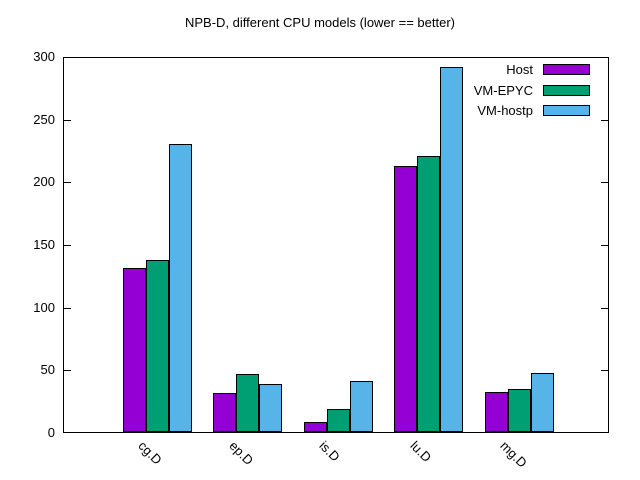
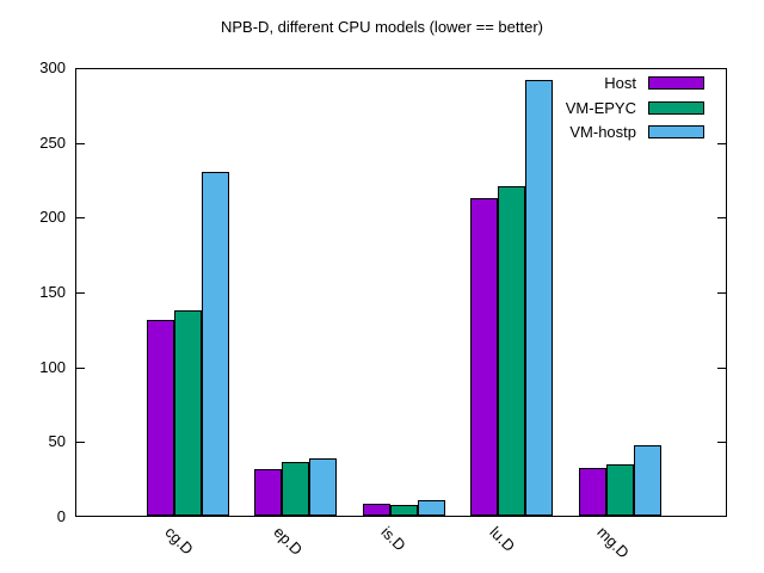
VM-EPYC/ep.D: 46 -> 36
VM-EPYC/is.D: 18 -> 8
VM-hostp/is.D: 41 -> 10
